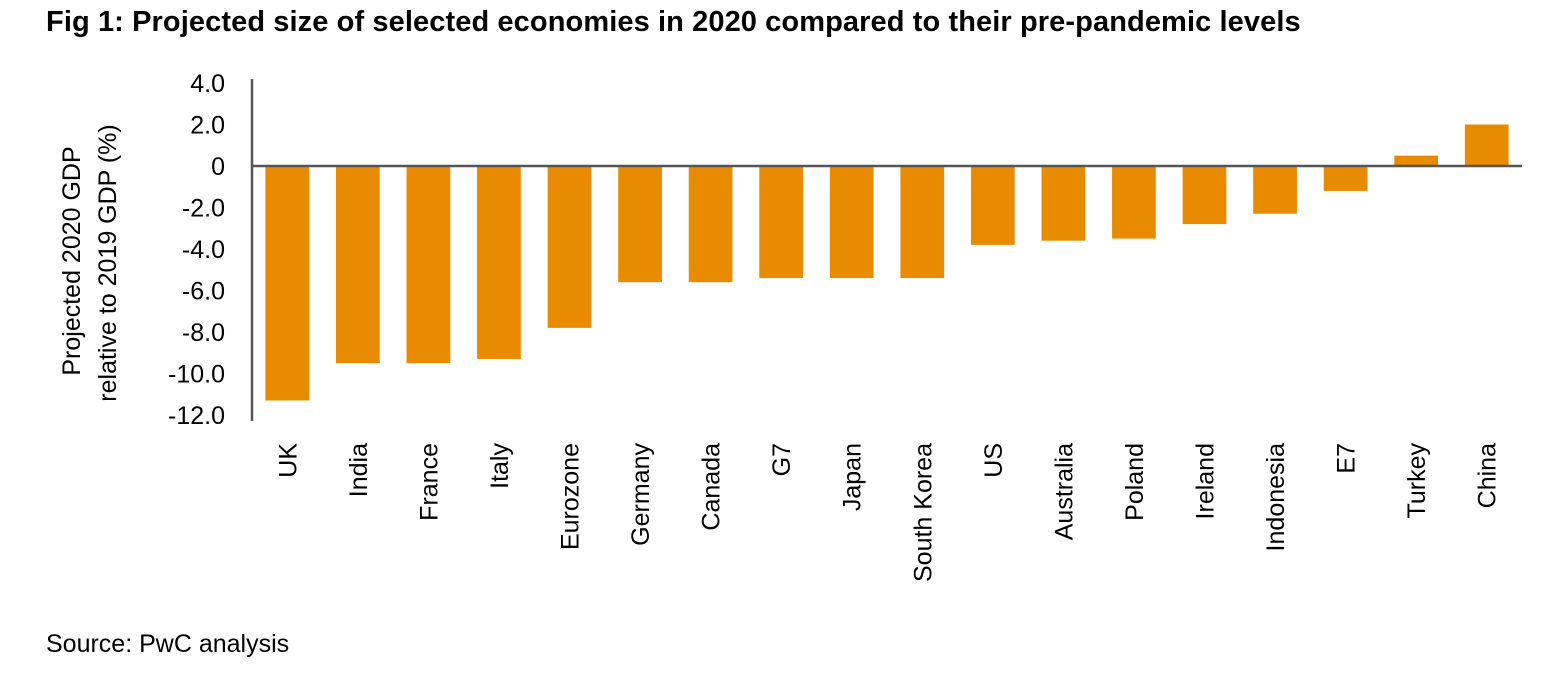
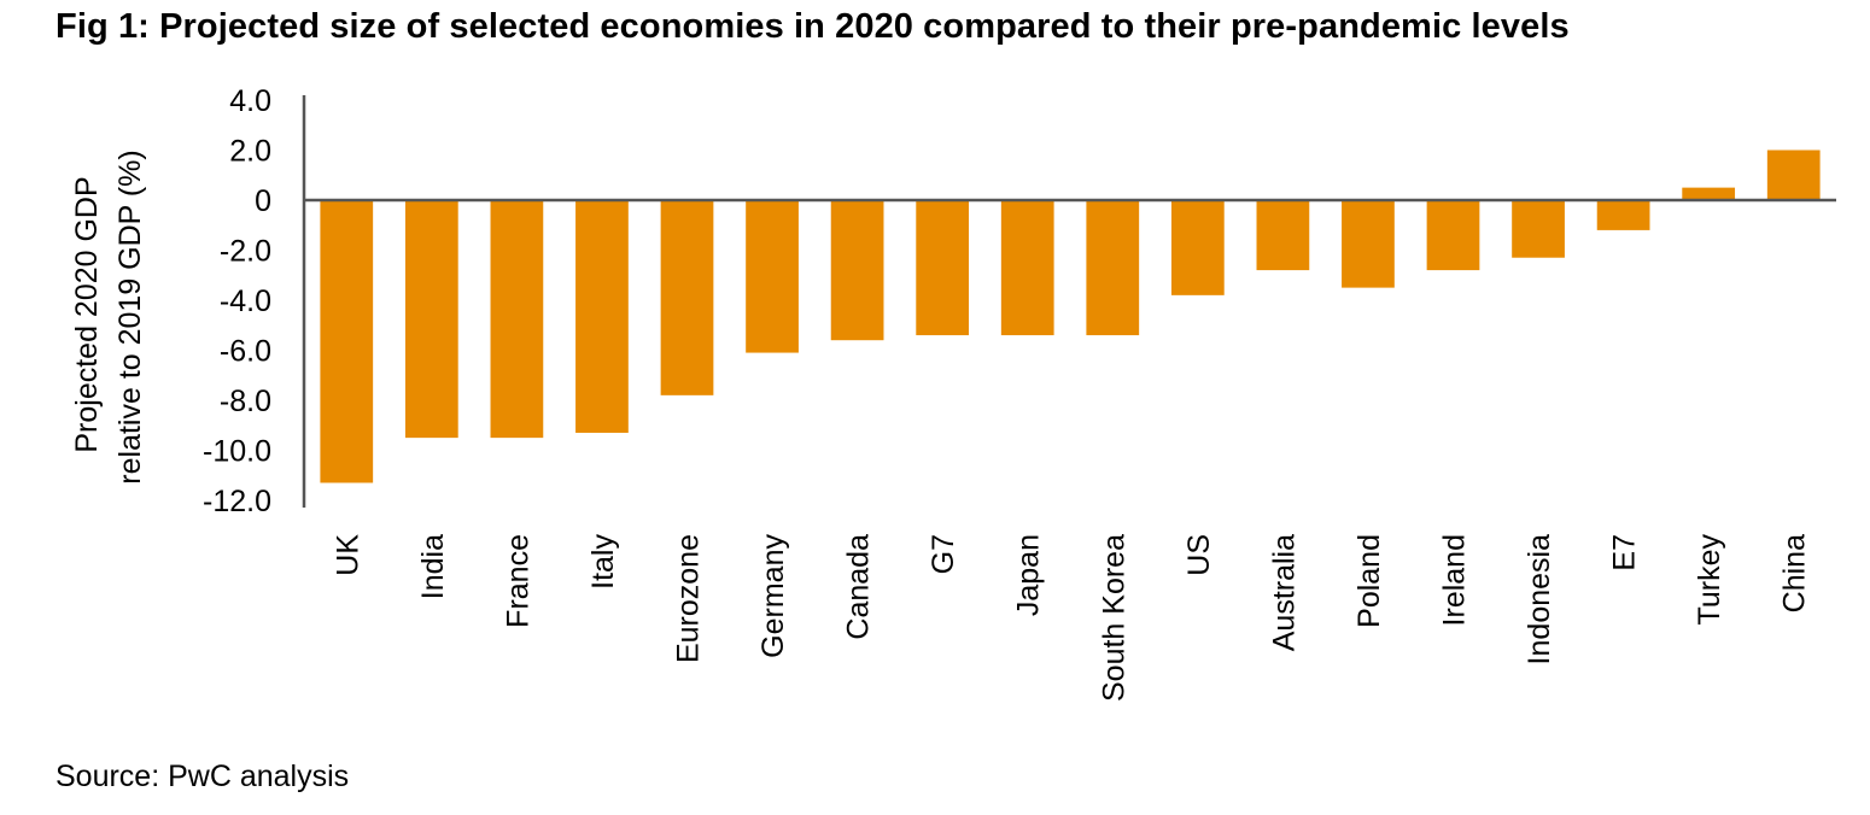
Germany: -5.6 -> -6.1
Australia: -3.6 -> -2.8
